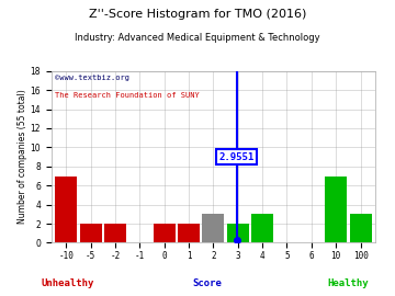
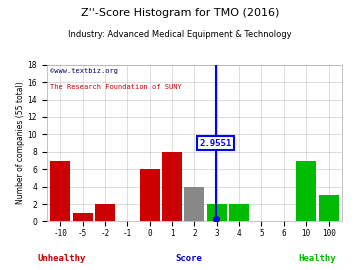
-5: 2 -> 1
0: 2 -> 6
1: 2 -> 8
2: 3 -> 4
4: 3 -> 2
